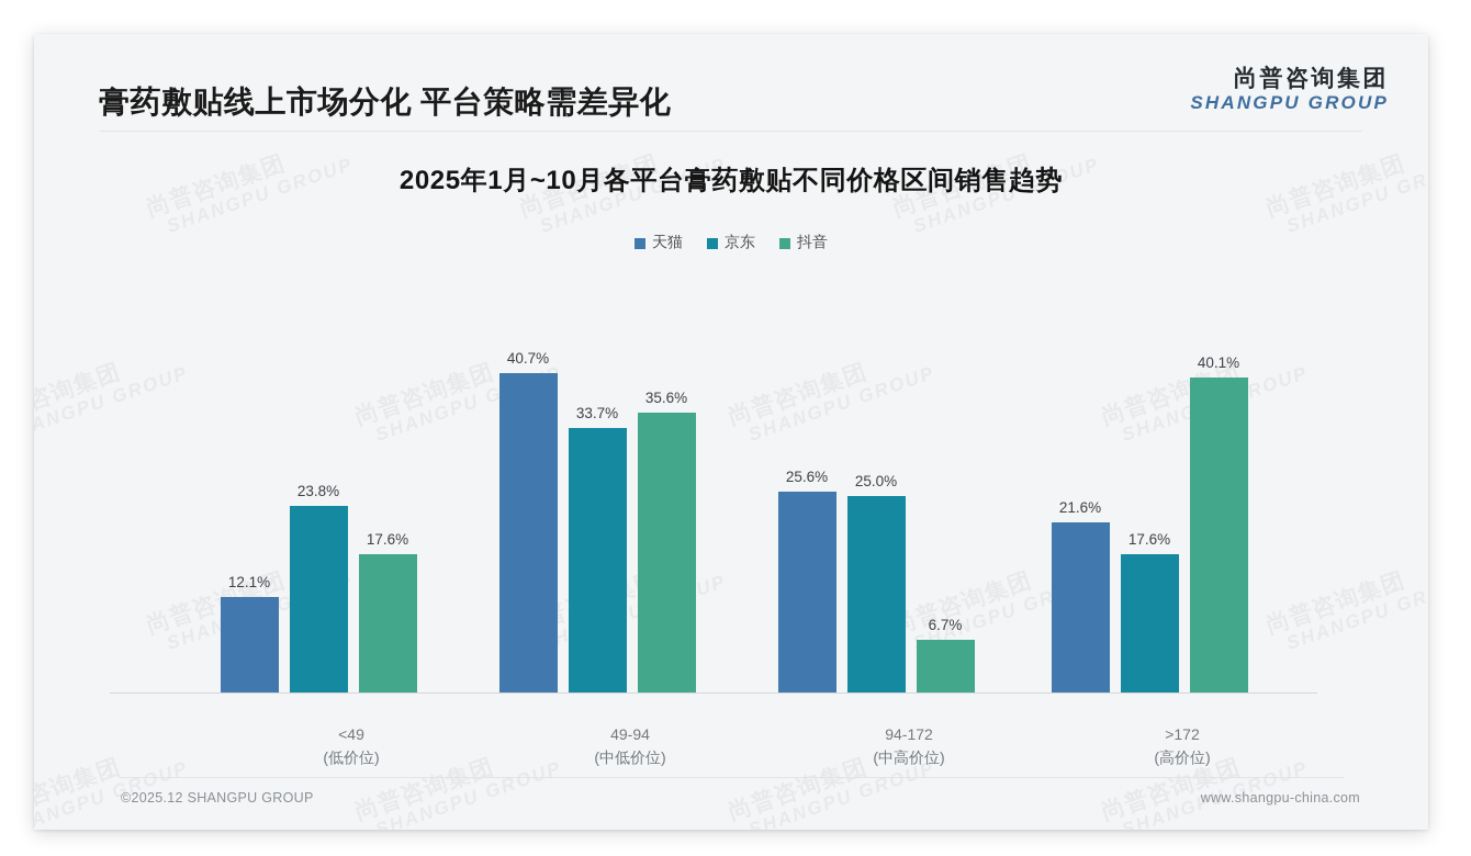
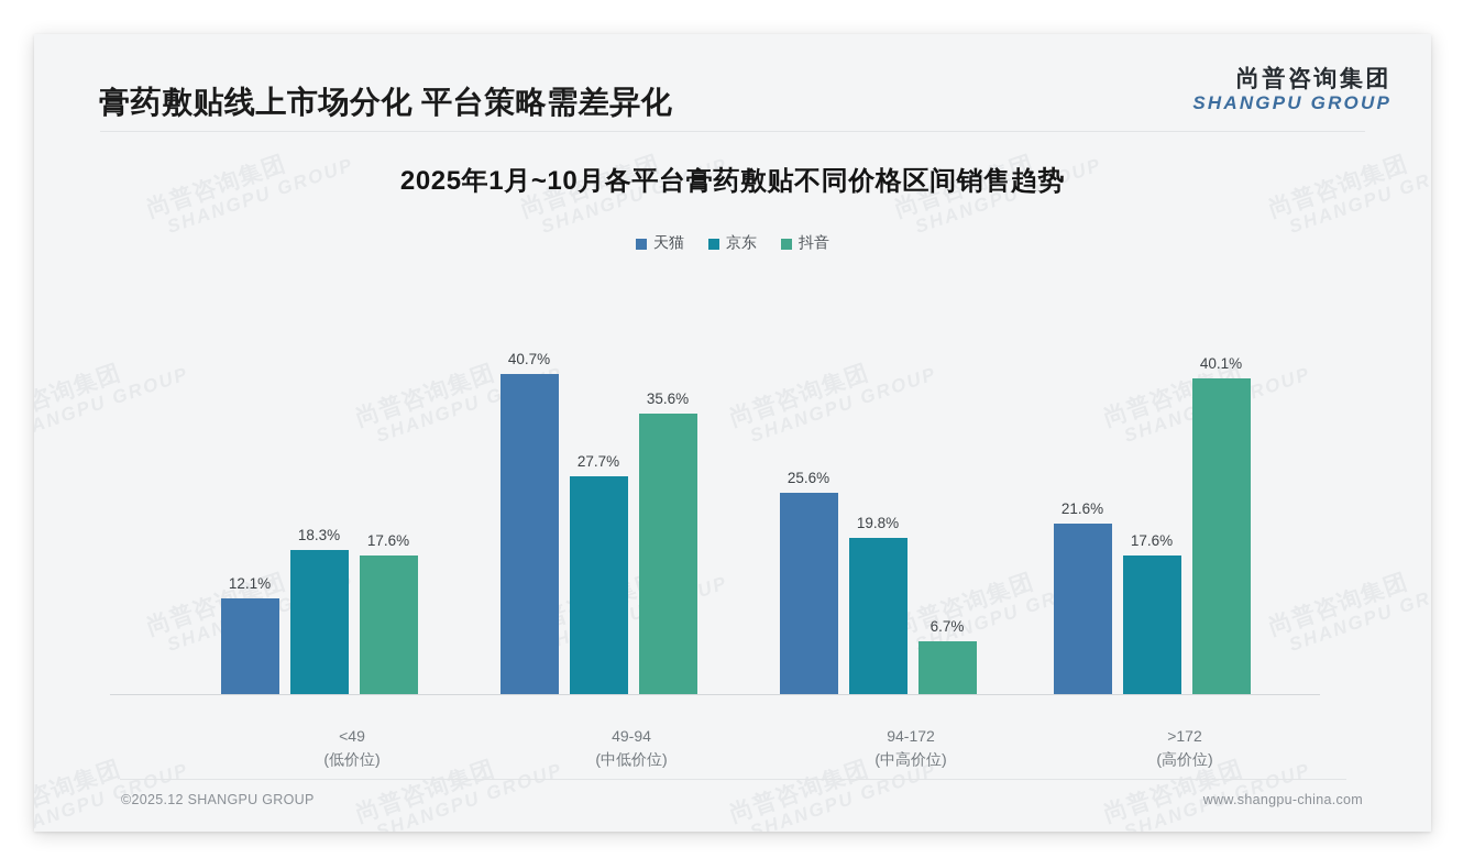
京东/<49: 23.8% -> 18.3%
京东/49-94: 33.7% -> 27.7%
京东/94-172: 25.0% -> 19.8%
